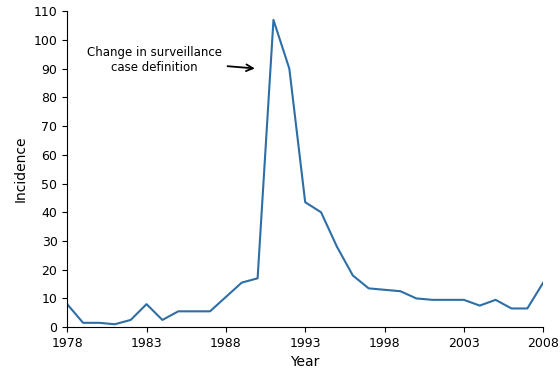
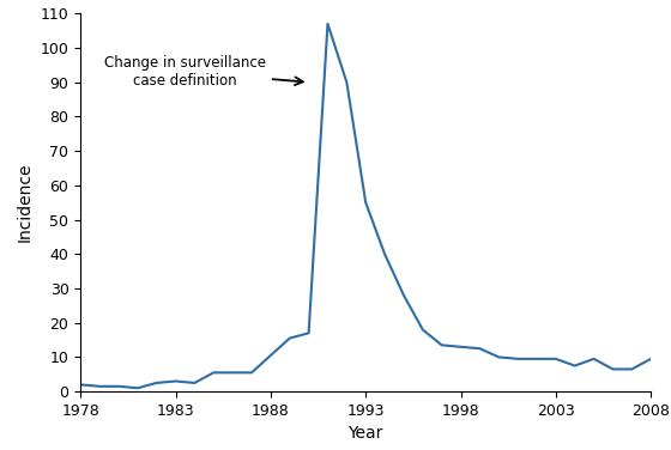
1978: 8.0 -> 2.0
1983: 8.0 -> 3.0
1993: 43.5 -> 55.0
2008: 15.5 -> 9.5
